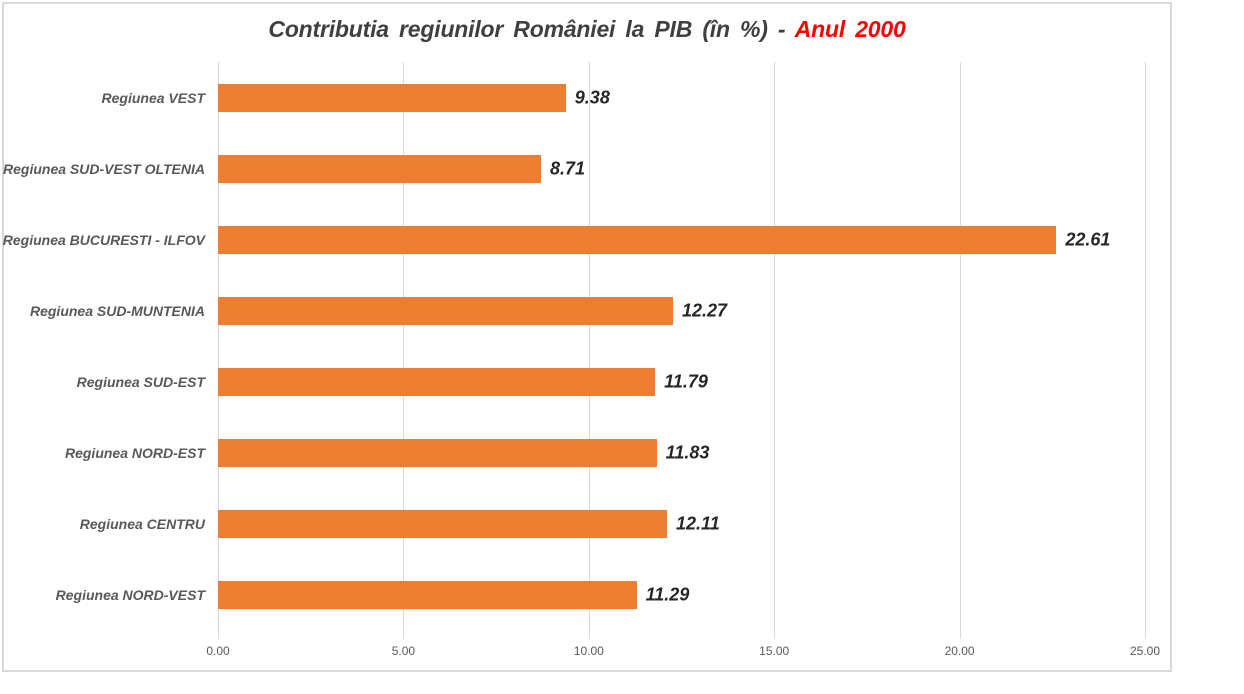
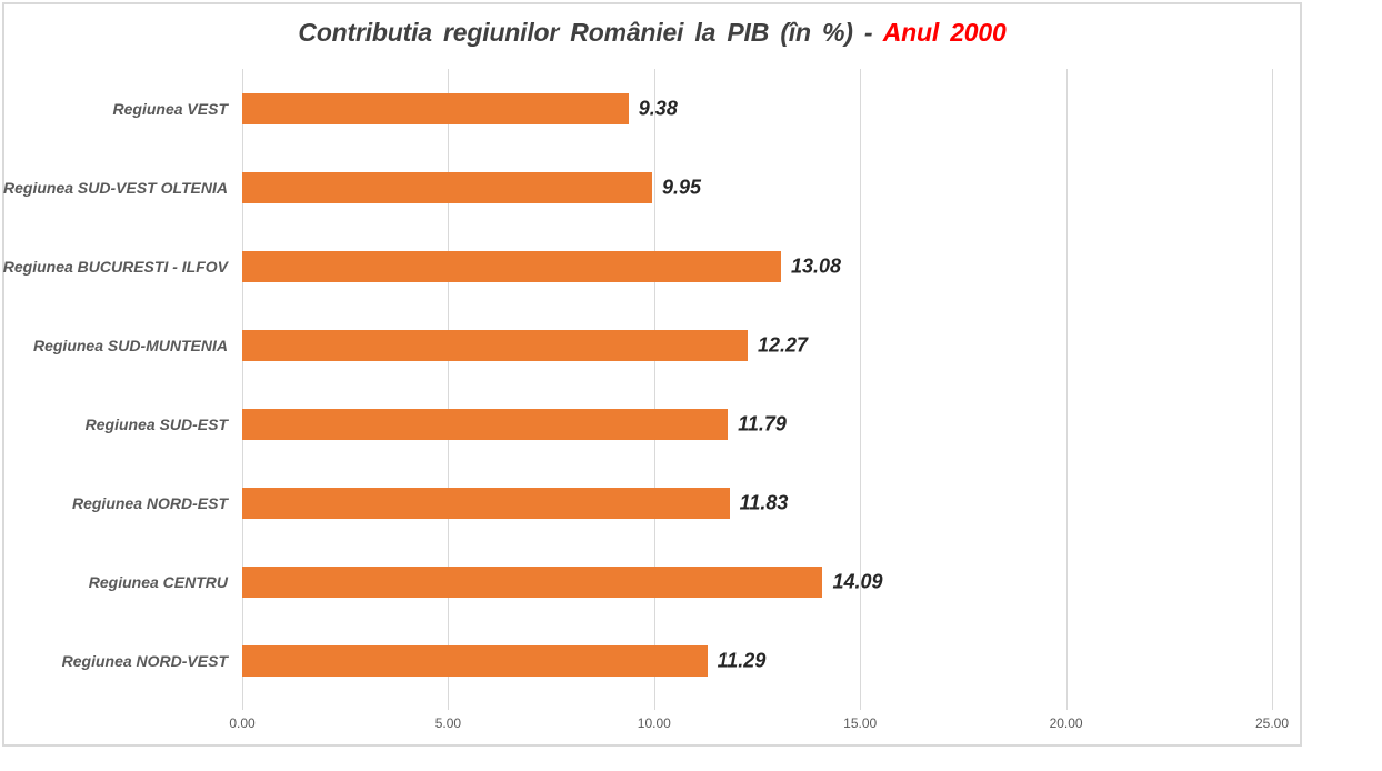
Regiunea SUD-VEST OLTENIA: 8.71 -> 9.95
Regiunea BUCURESTI - ILFOV: 22.61 -> 13.08
Regiunea CENTRU: 12.11 -> 14.09
